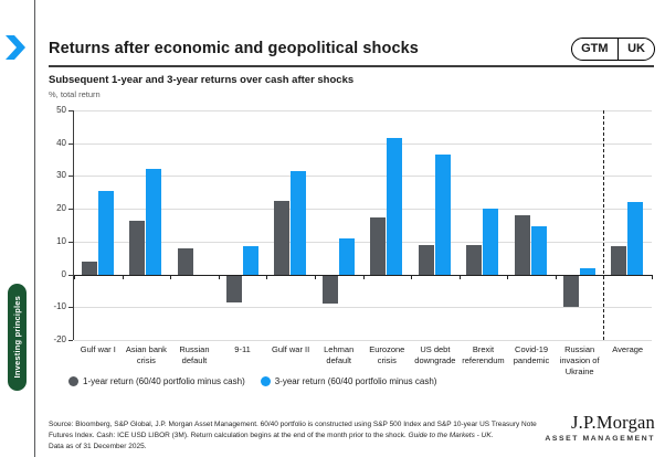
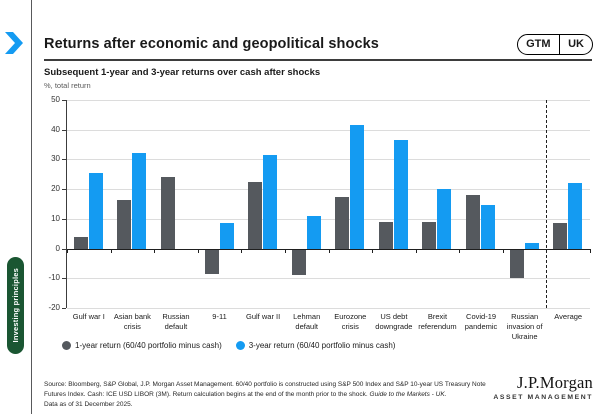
1-year return (60/40 portfolio minus cash)/Russian default: 8 -> 24
